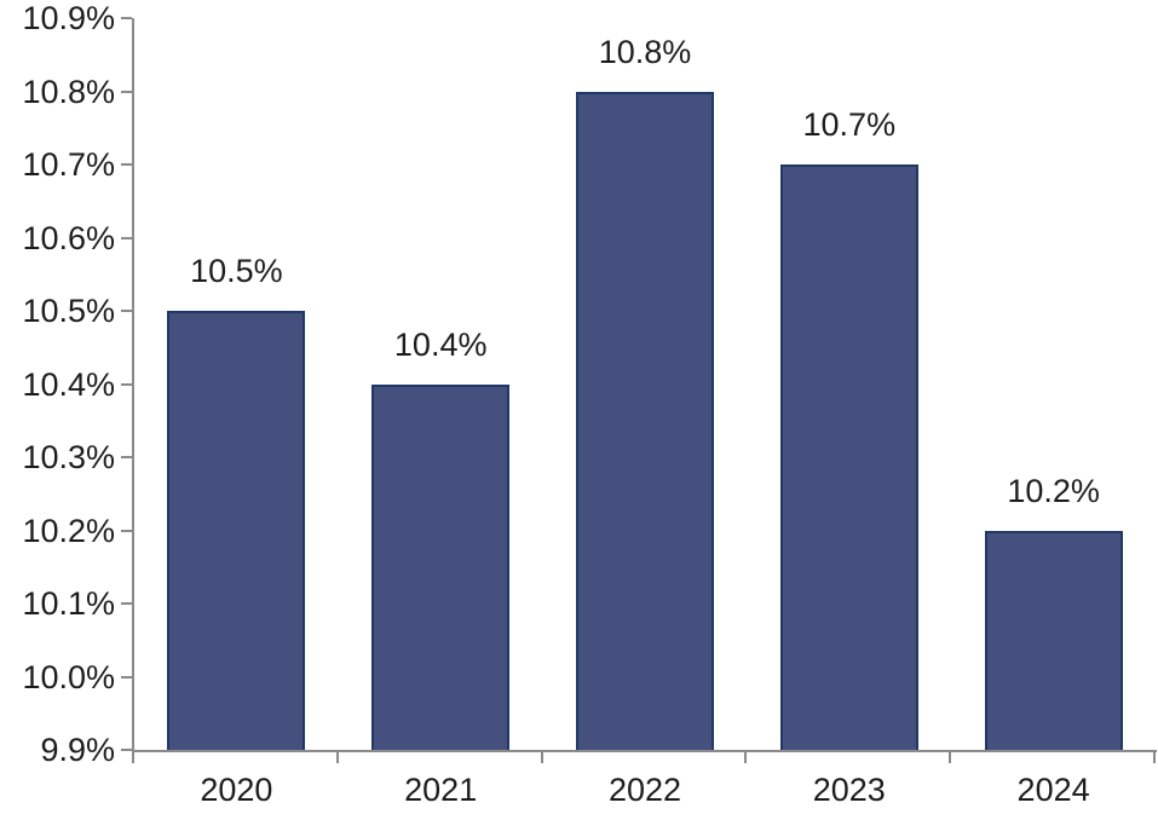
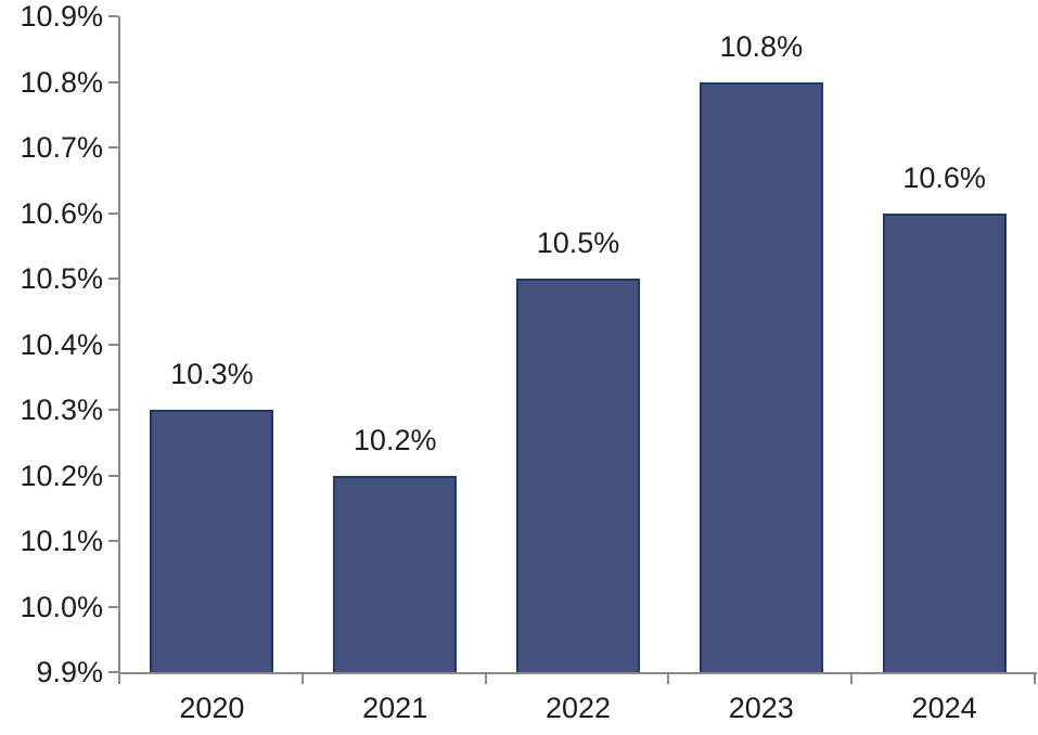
2020: 10.5% -> 10.3%
2021: 10.4% -> 10.2%
2022: 10.8% -> 10.5%
2023: 10.7% -> 10.8%
2024: 10.2% -> 10.6%
